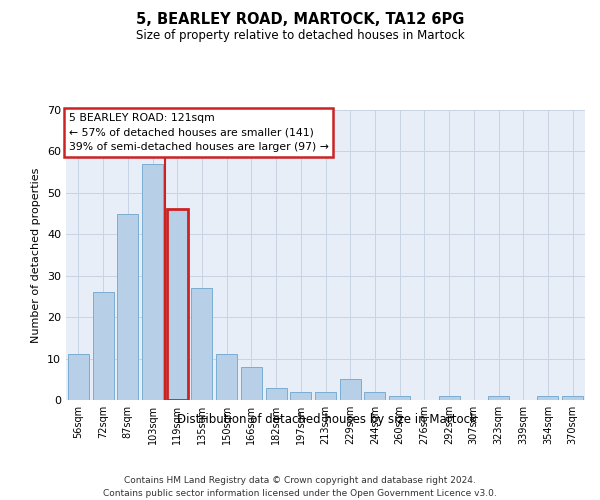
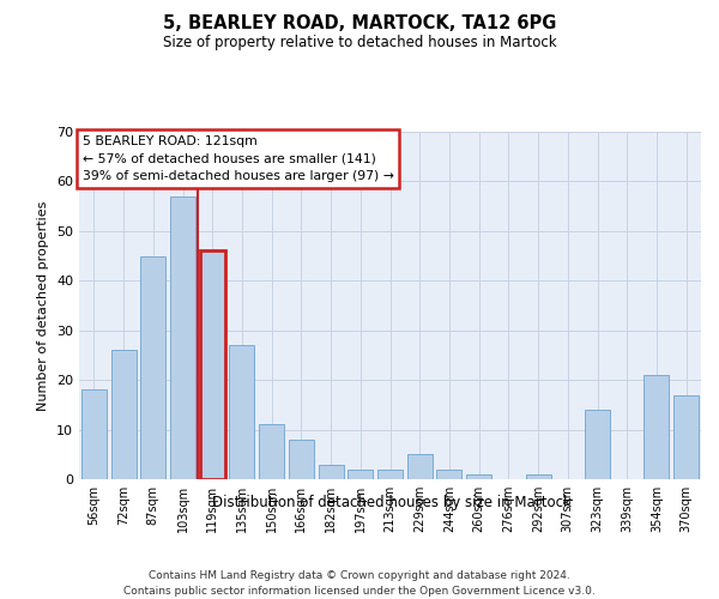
56sqm: 11 -> 18
323sqm: 1 -> 14
354sqm: 1 -> 21
370sqm: 1 -> 17
